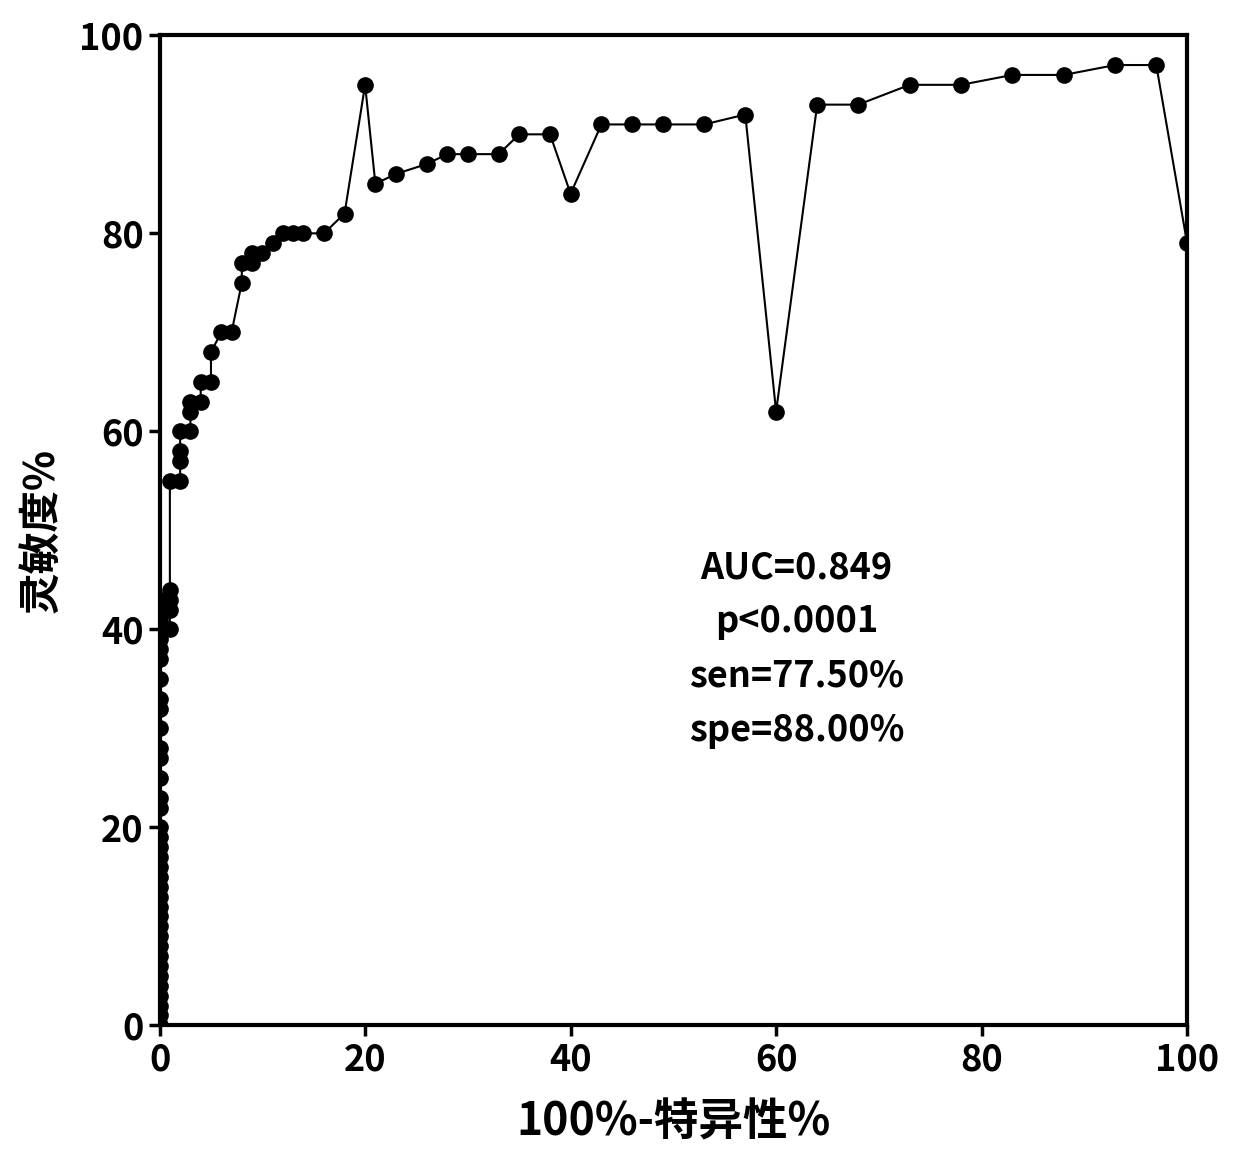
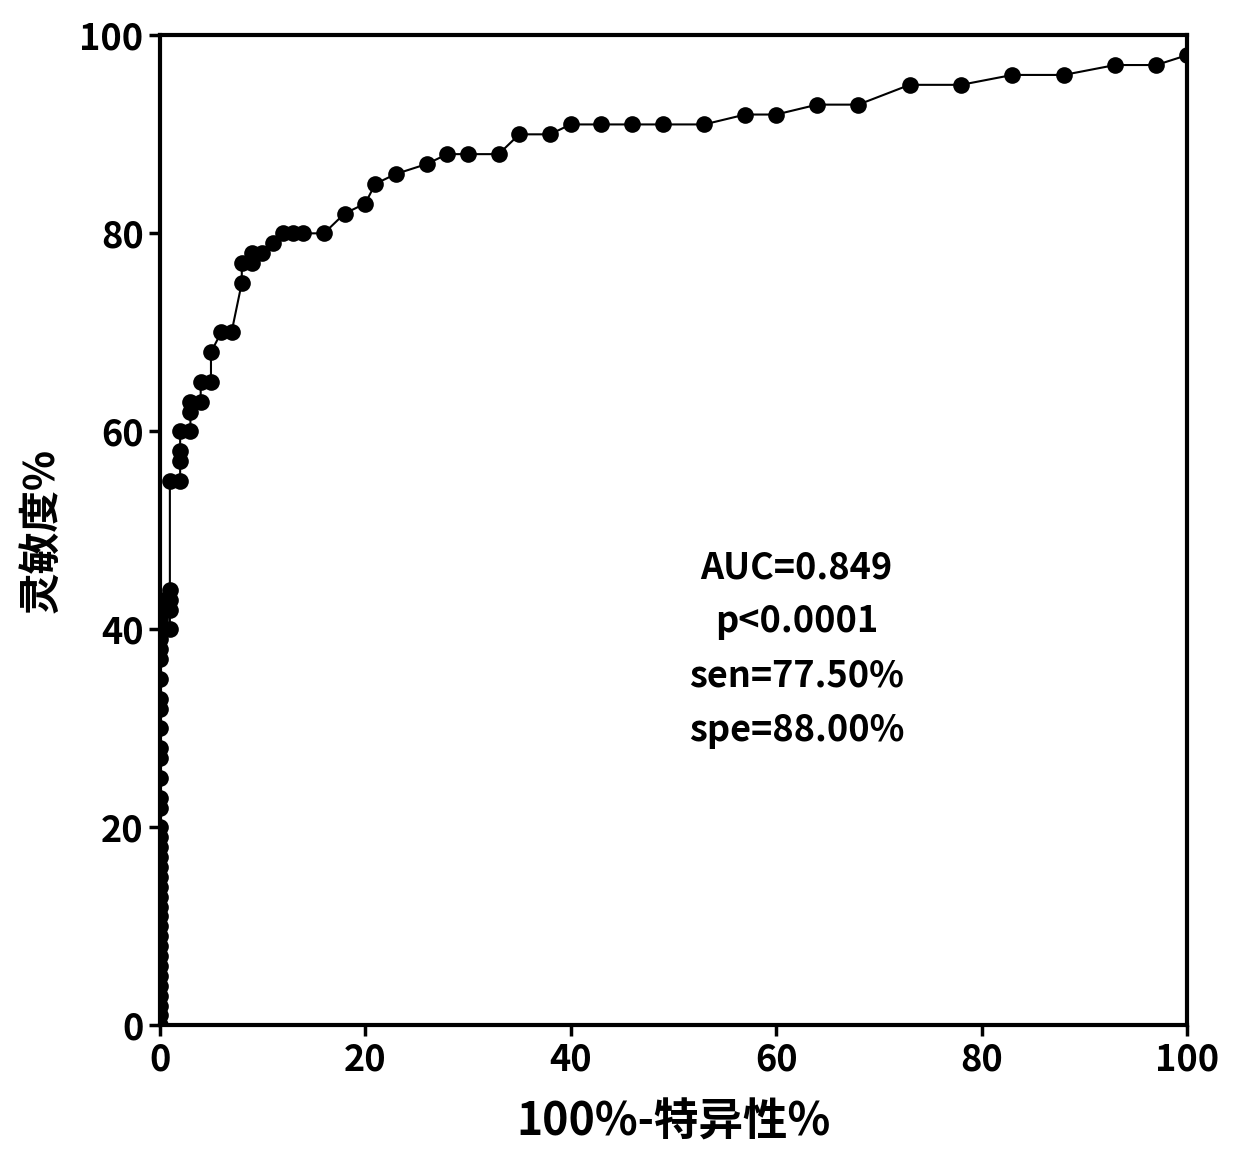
20: 95 -> 83
40: 84 -> 91
60: 62 -> 92
100: 79 -> 98
